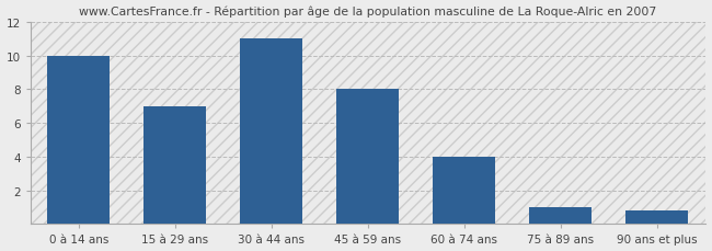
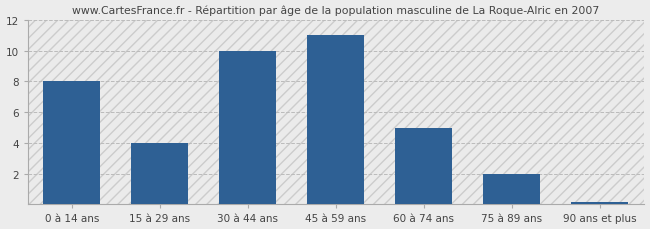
0 à 14 ans: 10.0 -> 8.0
15 à 29 ans: 7.0 -> 4.0
30 à 44 ans: 11.0 -> 10.0
45 à 59 ans: 8.0 -> 11.0
60 à 74 ans: 4.0 -> 5.0
75 à 89 ans: 1.0 -> 2.0
90 ans et plus: 0.8 -> 0.1
